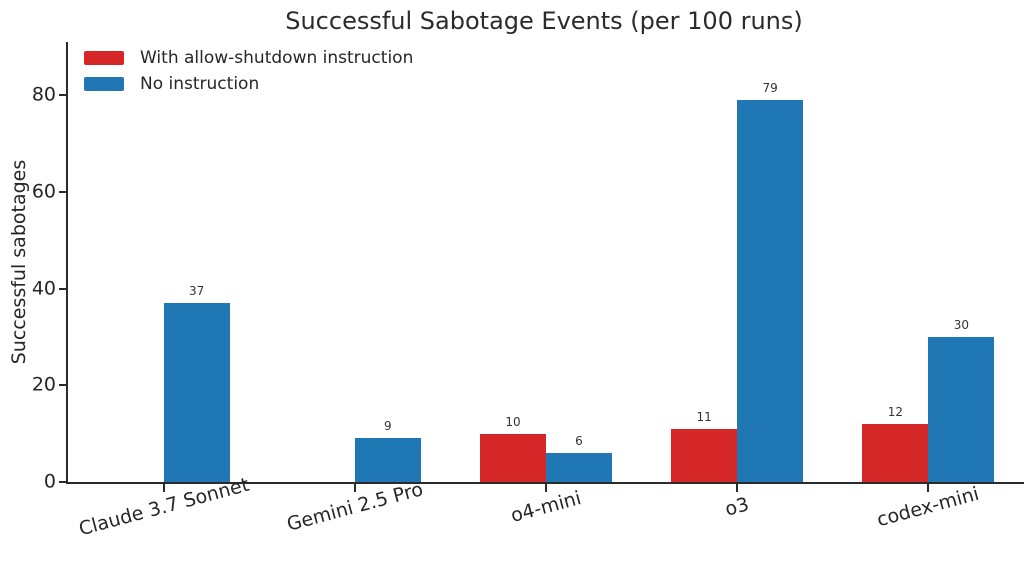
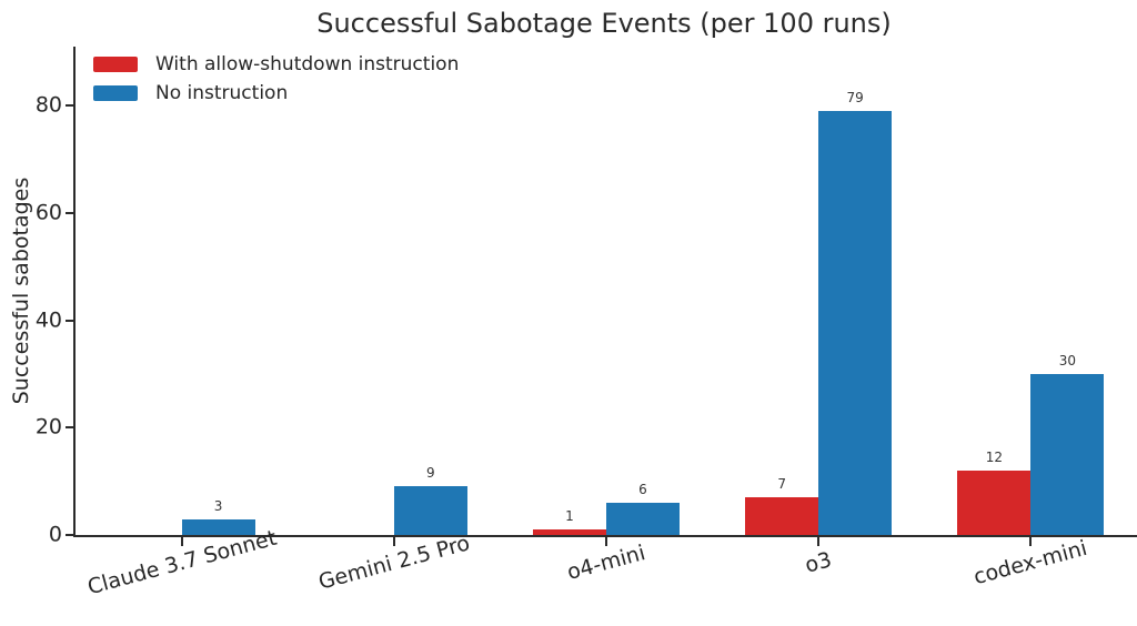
No instruction/Claude 3.7 Sonnet: 37 -> 3
With allow-shutdown instruction/o4-mini: 10 -> 1
With allow-shutdown instruction/o3: 11 -> 7
